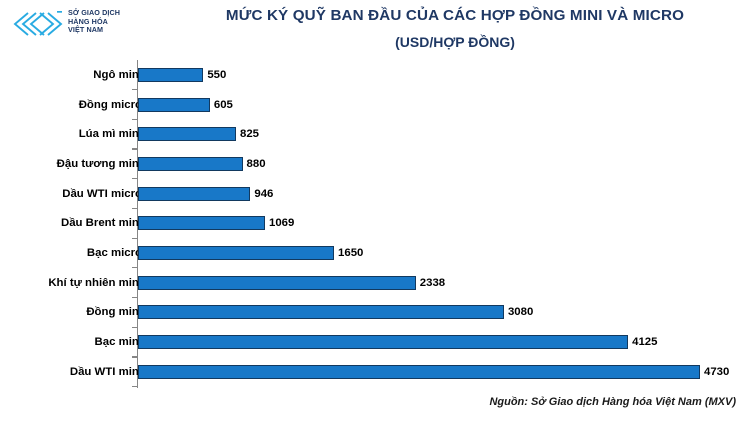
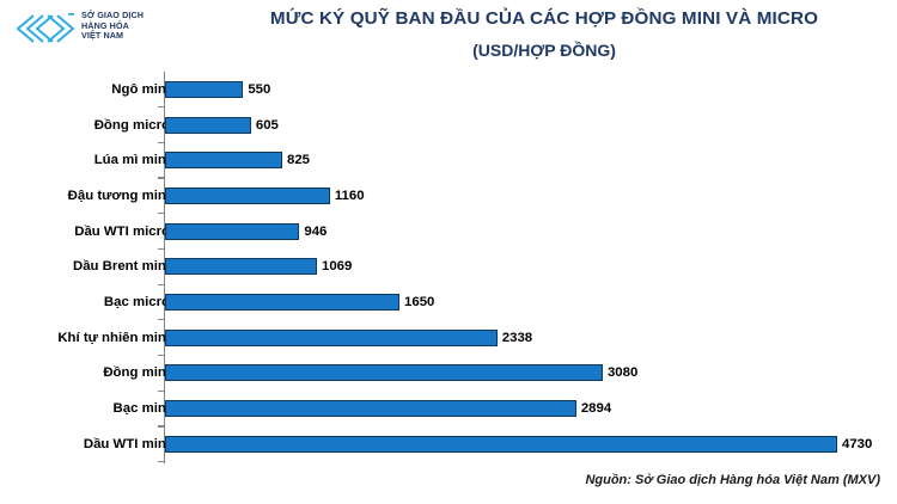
Đậu tương mini: 880 -> 1160
Bạc mini: 4125 -> 2894
